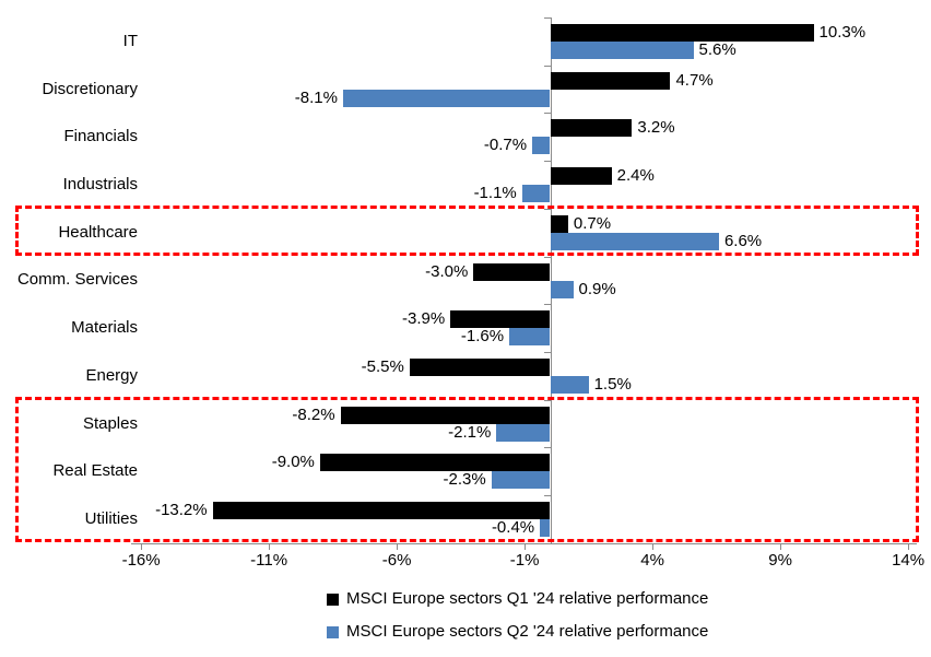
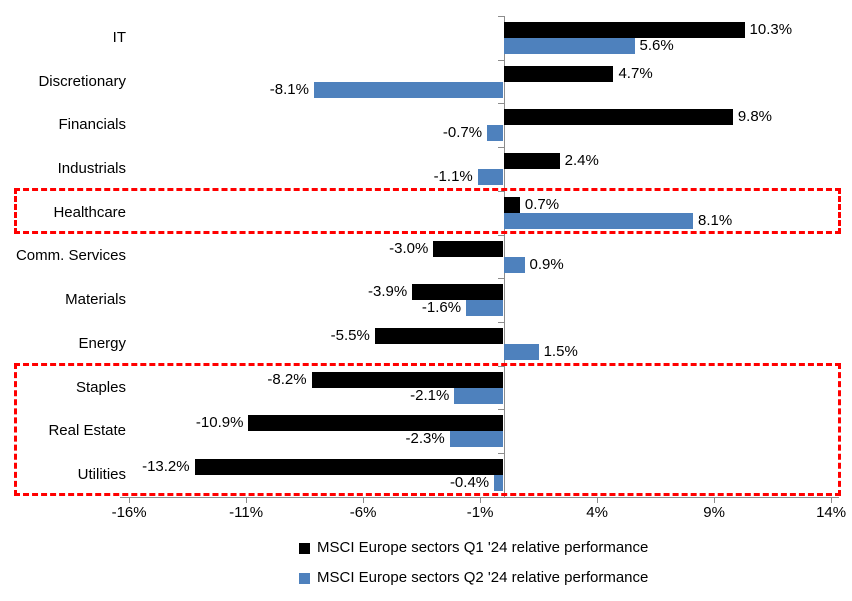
MSCI Europe sectors Q1 '24 relative performance/Financials: 3.2% -> 9.8%
MSCI Europe sectors Q2 '24 relative performance/Healthcare: 6.6% -> 8.1%
MSCI Europe sectors Q1 '24 relative performance/Real Estate: -9.0% -> -10.9%
